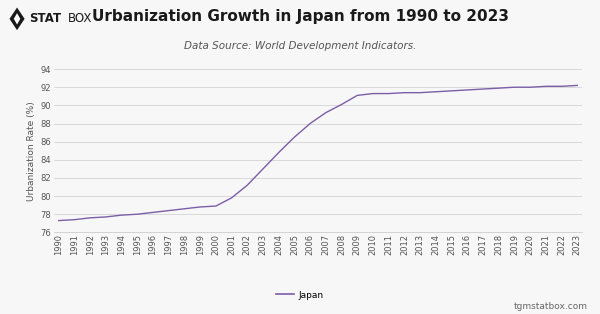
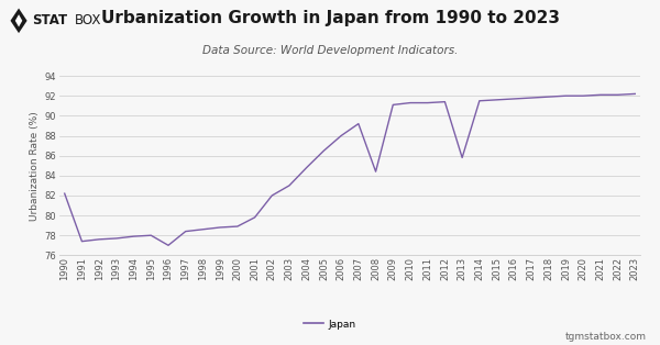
1990: 77.3 -> 82.2
1996: 78.2 -> 77.0
2002: 81.2 -> 82.0
2008: 90.1 -> 84.4
2013: 91.4 -> 85.8
